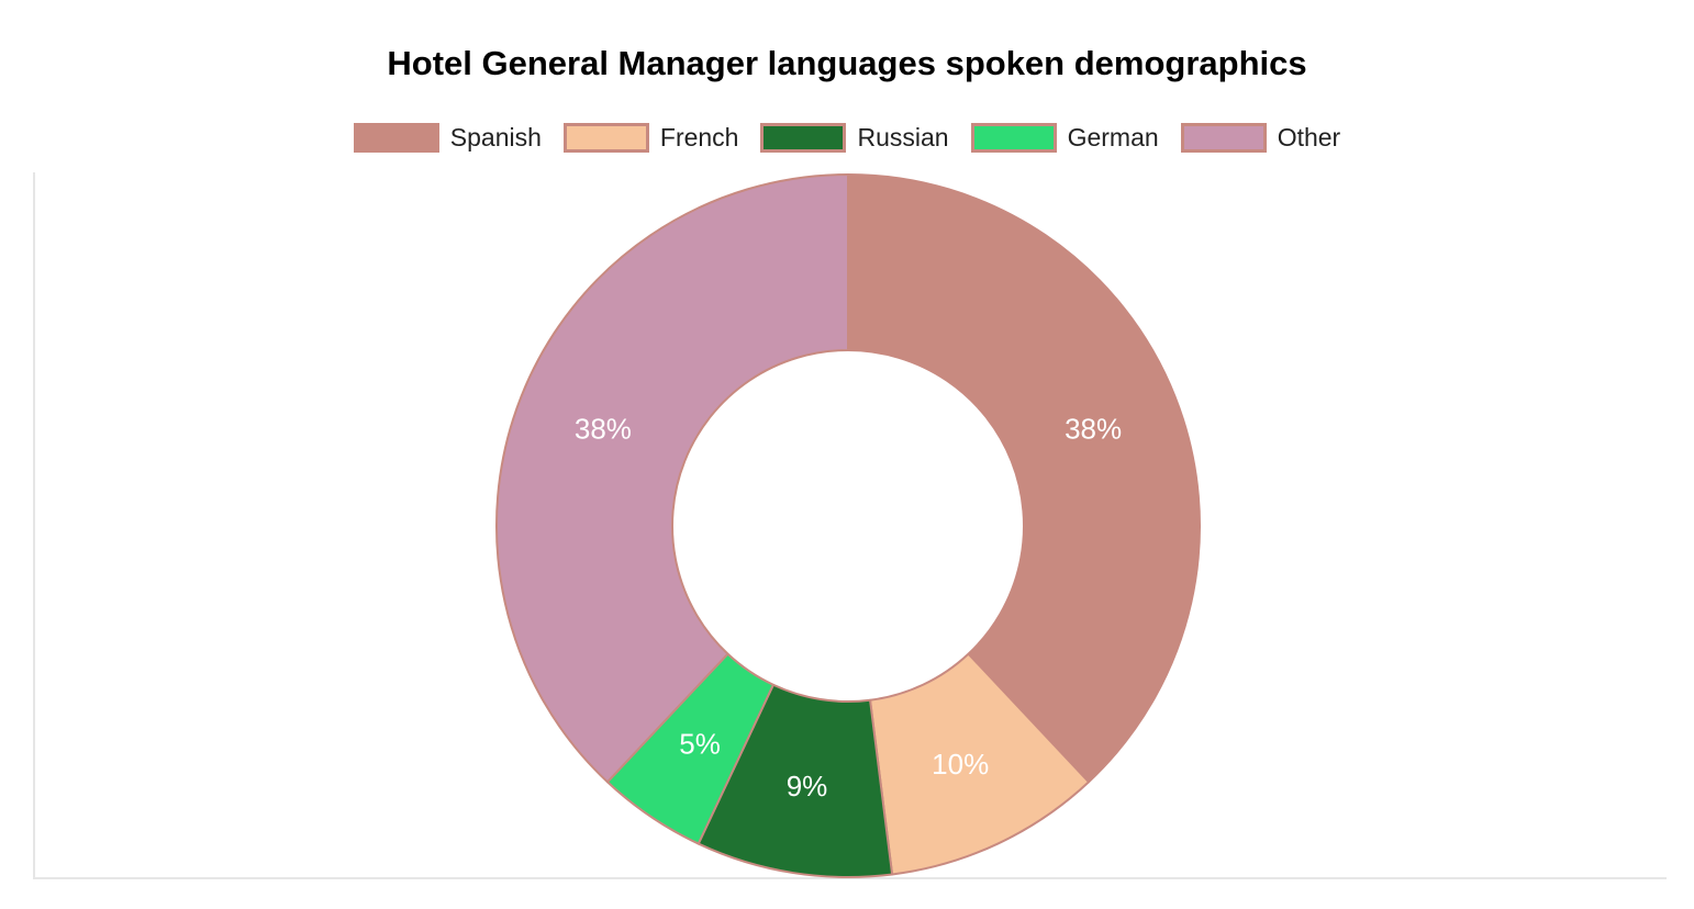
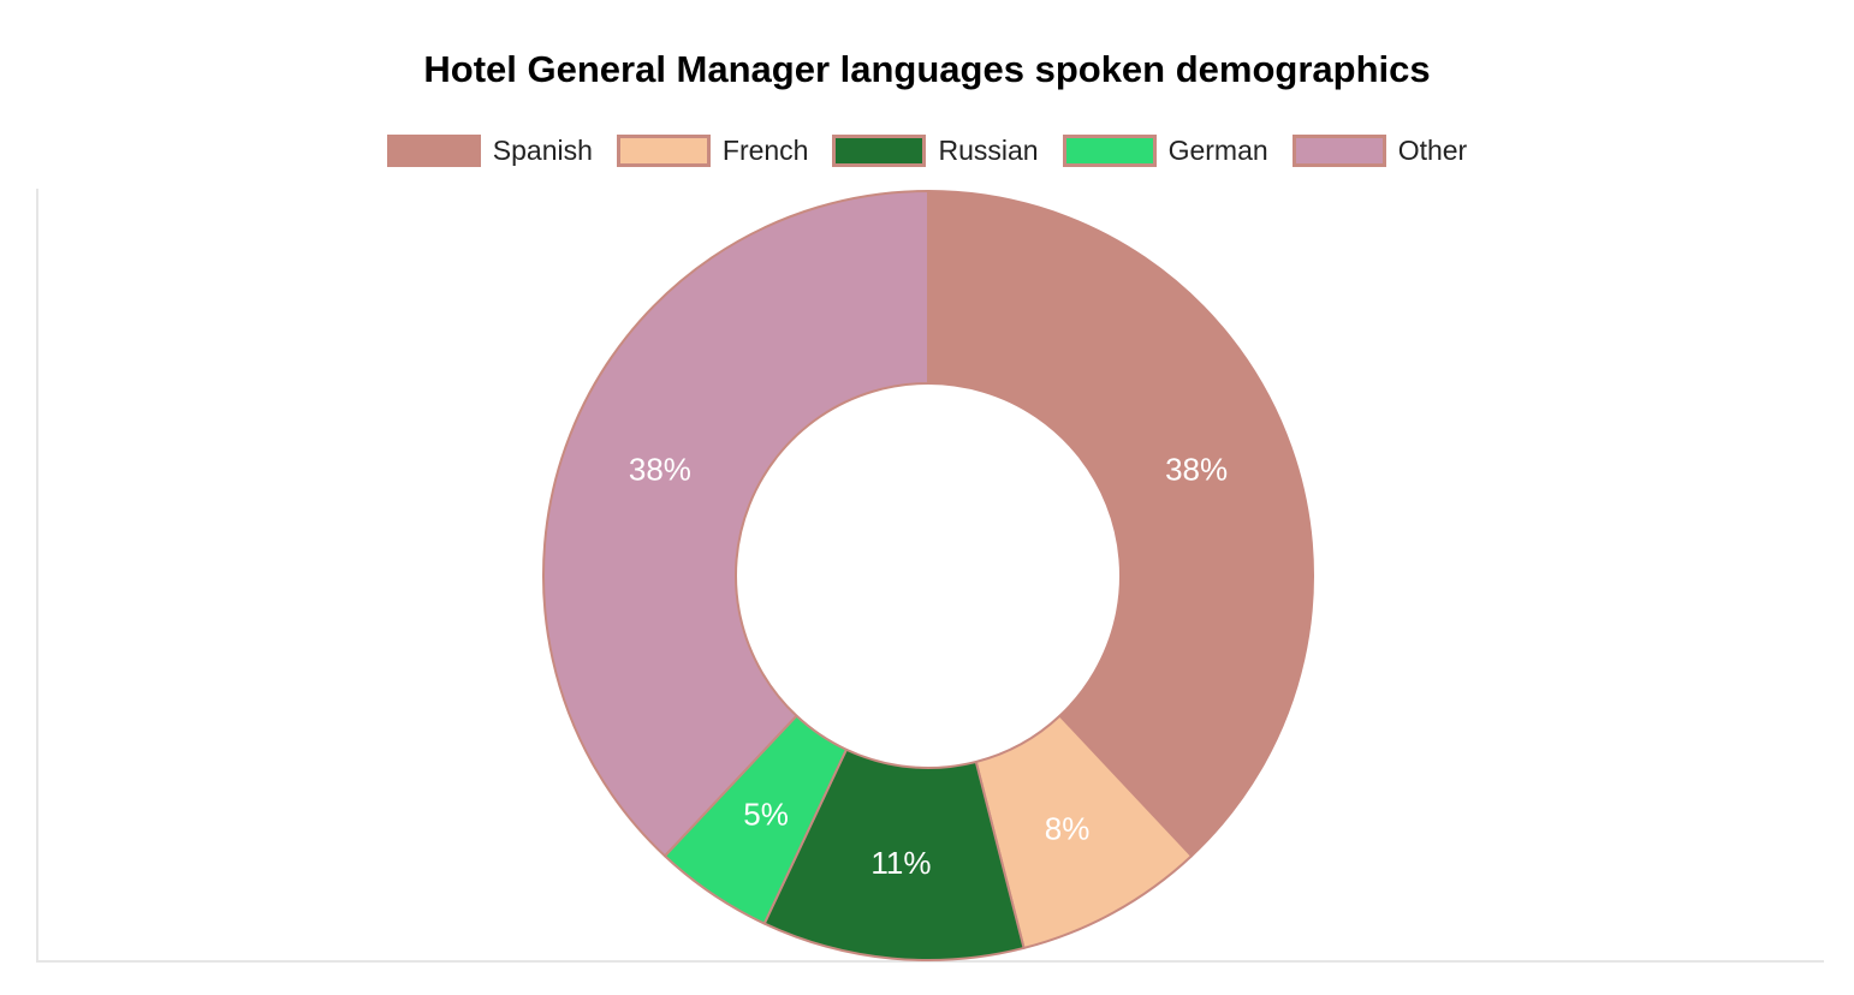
French: 10% -> 8%
Russian: 9% -> 11%
